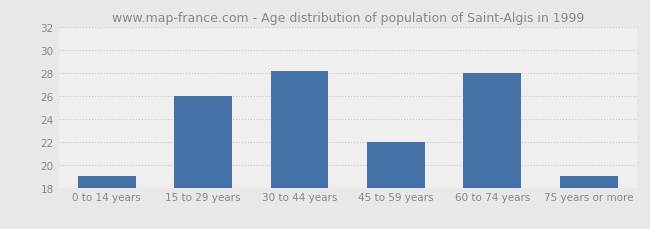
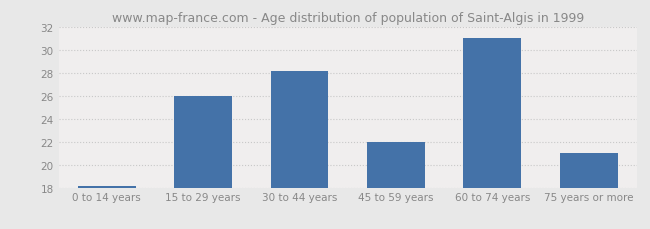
0 to 14 years: 19.0 -> 18.1
60 to 74 years: 28.0 -> 31.0
75 years or more: 19.0 -> 21.0
